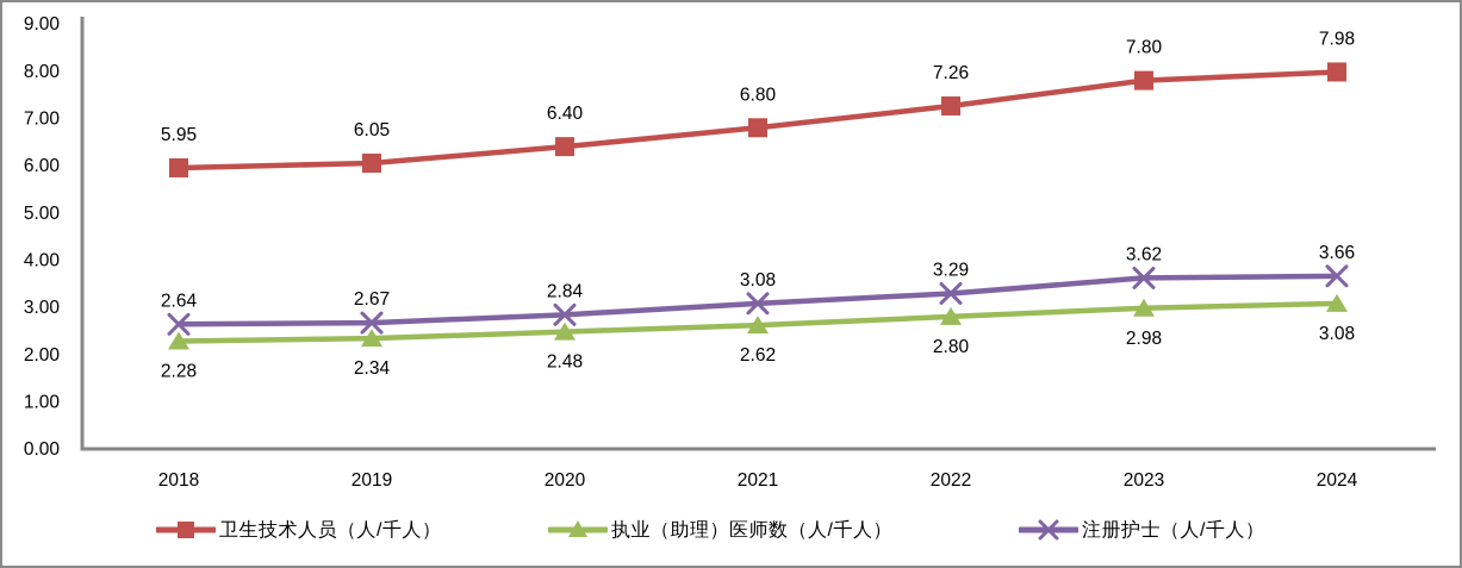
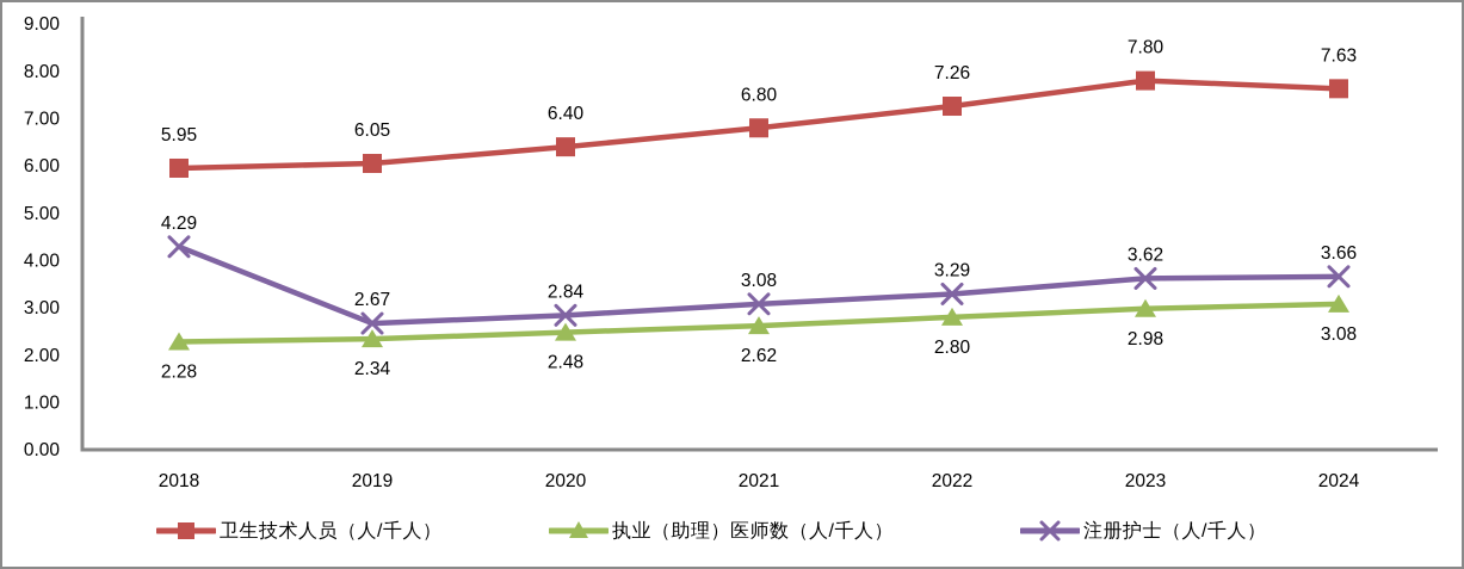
注册护士（人/千人）/2018: 2.64 -> 4.29
卫生技术人员（人/千人）/2024: 7.98 -> 7.63
